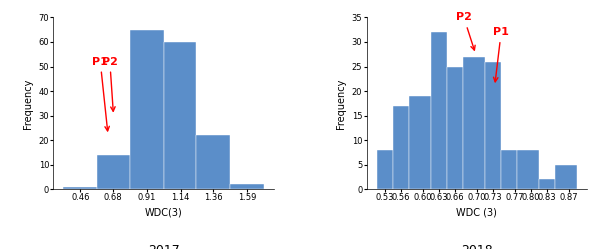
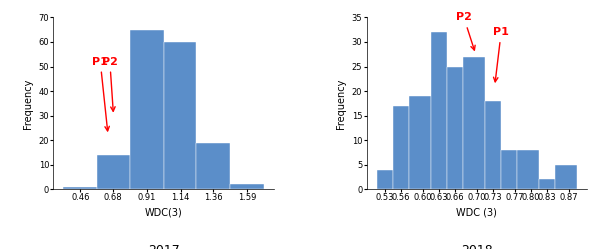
1.36: 22 -> 19
0.53: 8 -> 4
0.73: 26 -> 18
